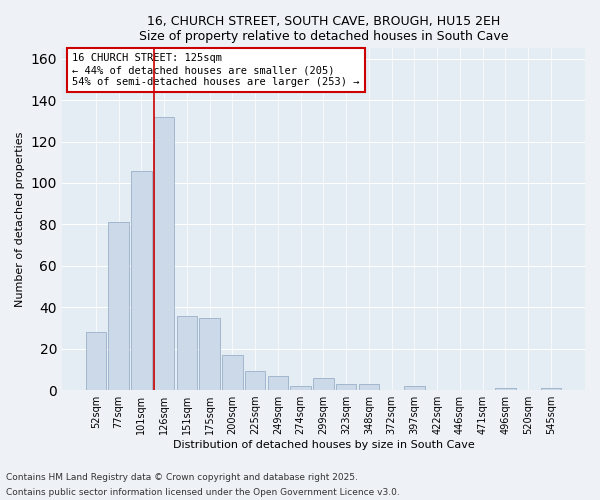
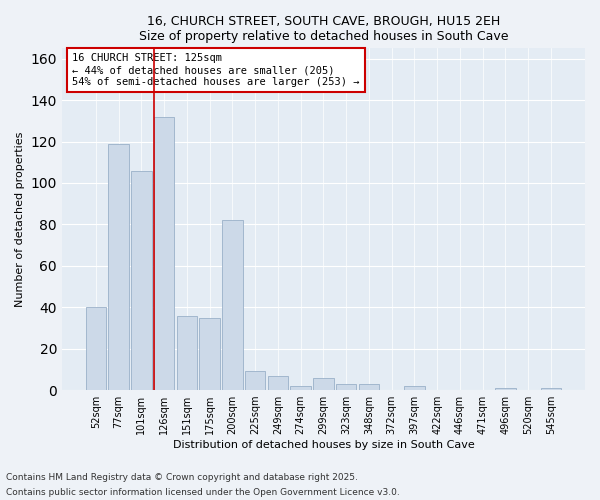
52sqm: 28 -> 40
77sqm: 81 -> 119
200sqm: 17 -> 82
